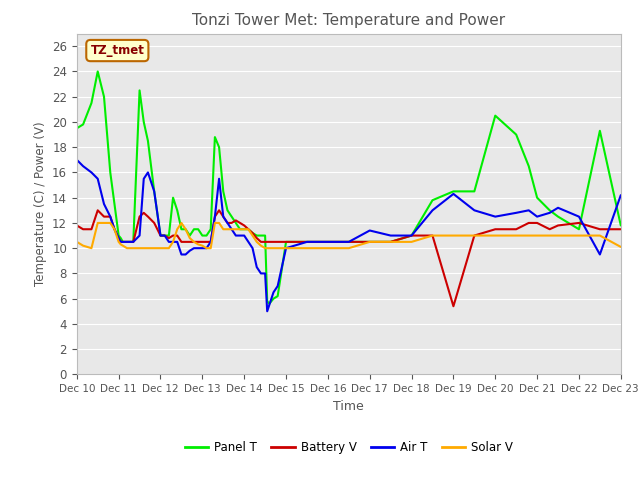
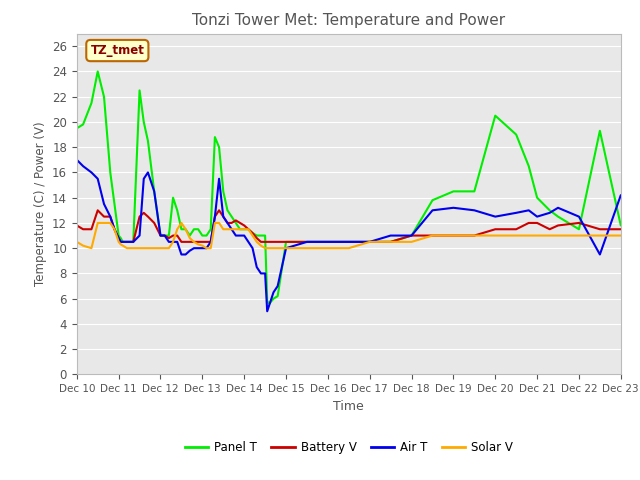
Air T/Dec 17: 11.4 -> 10.5
Battery V/Dec 19: 5.4 -> 11.0
Air T/Dec 19: 14.3 -> 13.2
Solar V/Dec 23: 10.1 -> 11.0
